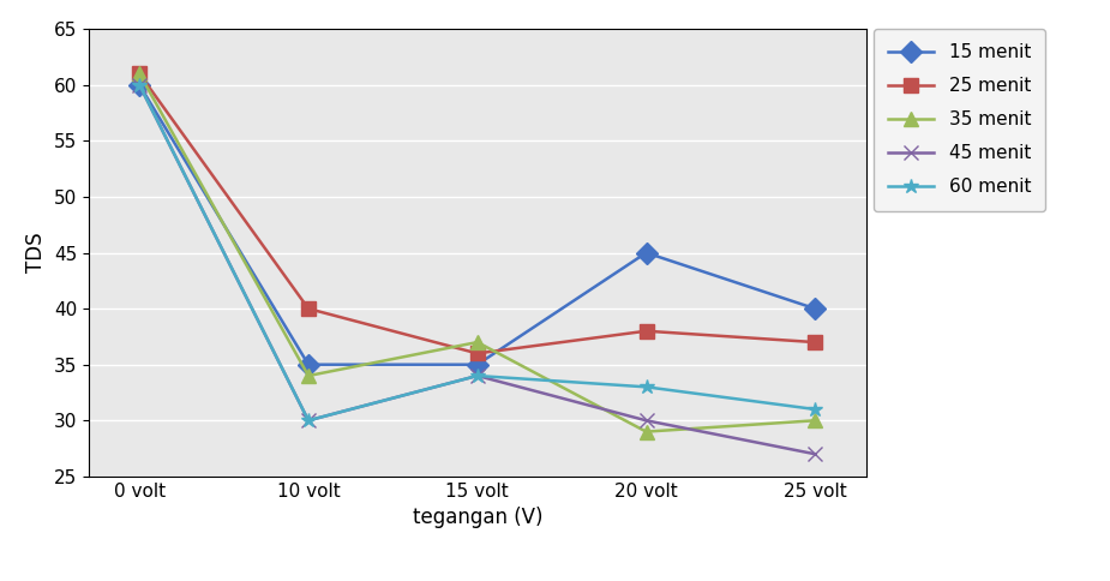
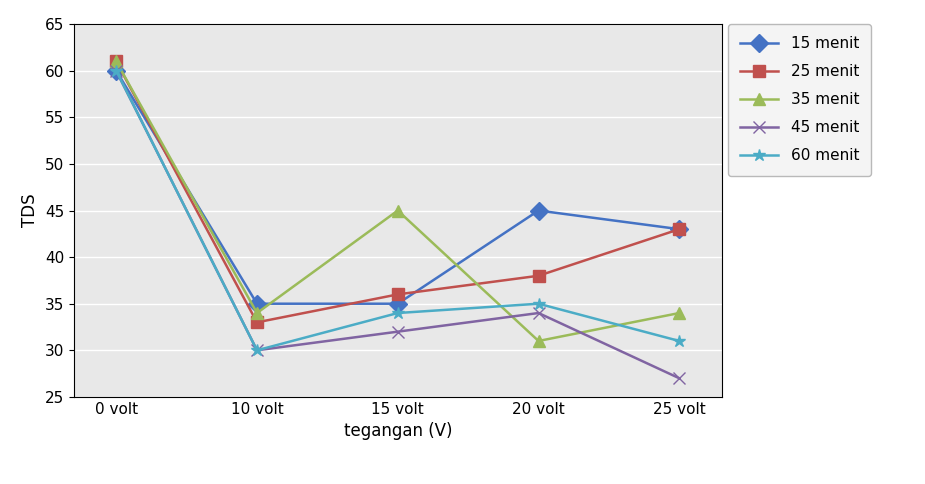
25 menit/10 volt: 40 -> 33
35 menit/15 volt: 37 -> 45
45 menit/15 volt: 34 -> 32
35 menit/20 volt: 29 -> 31
45 menit/20 volt: 30 -> 34
60 menit/20 volt: 33 -> 35
15 menit/25 volt: 40 -> 43
25 menit/25 volt: 37 -> 43
35 menit/25 volt: 30 -> 34
